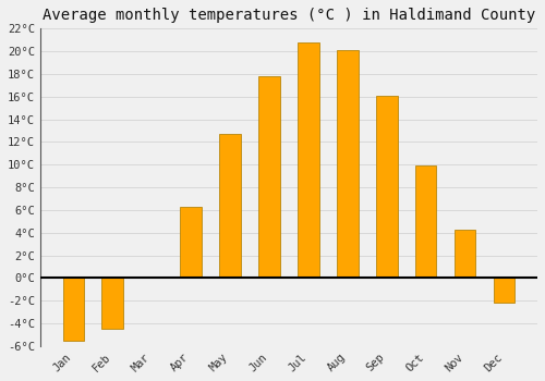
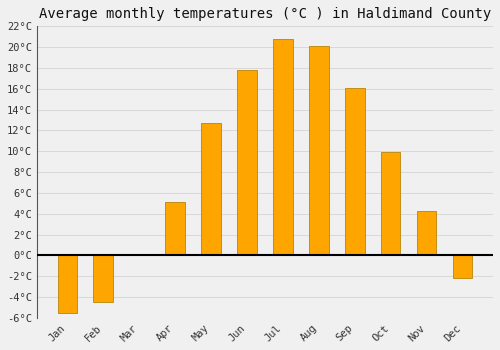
Apr: 6.3°C -> 5.1°C
